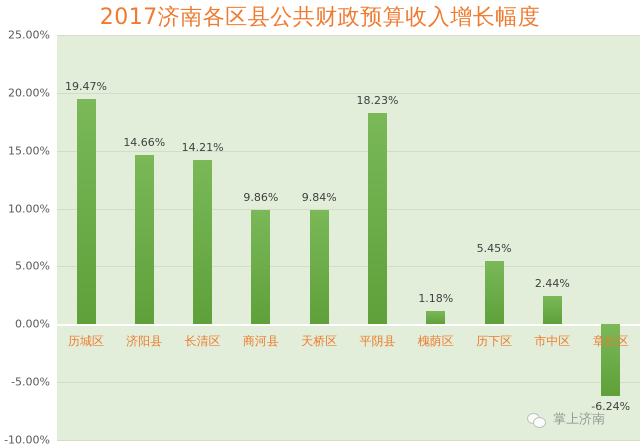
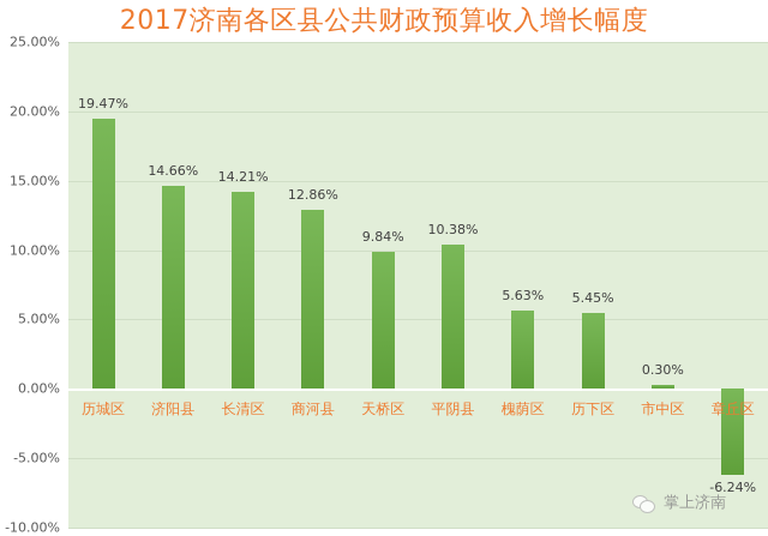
商河县: 9.86% -> 12.86%
平阴县: 18.23% -> 10.38%
槐荫区: 1.18% -> 5.63%
市中区: 2.44% -> 0.30%
